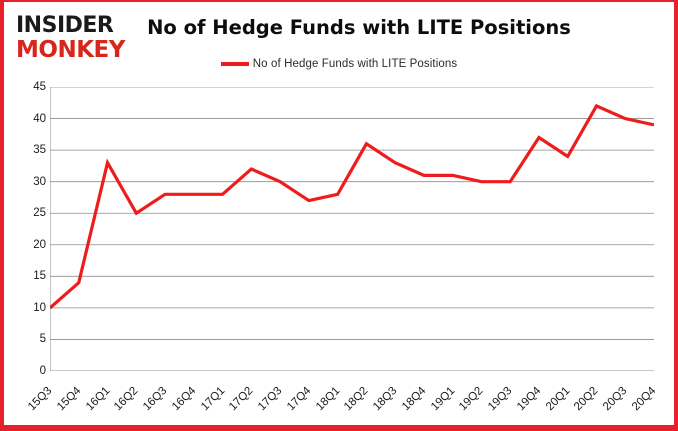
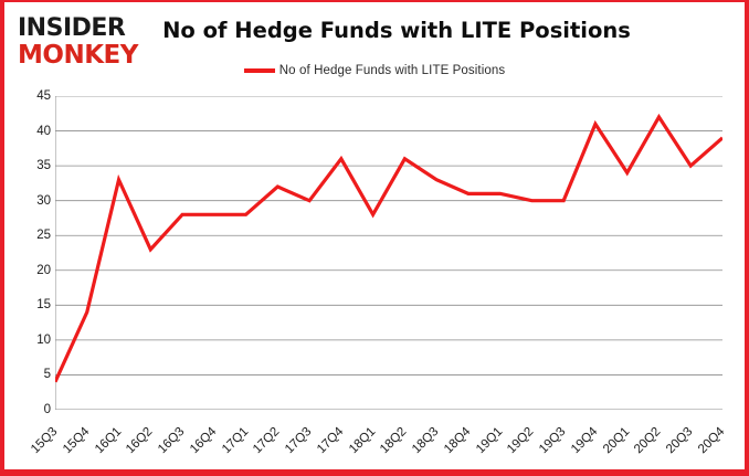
15Q3: 10 -> 4
16Q2: 25 -> 23
17Q4: 27 -> 36
19Q4: 37 -> 41
20Q3: 40 -> 35
